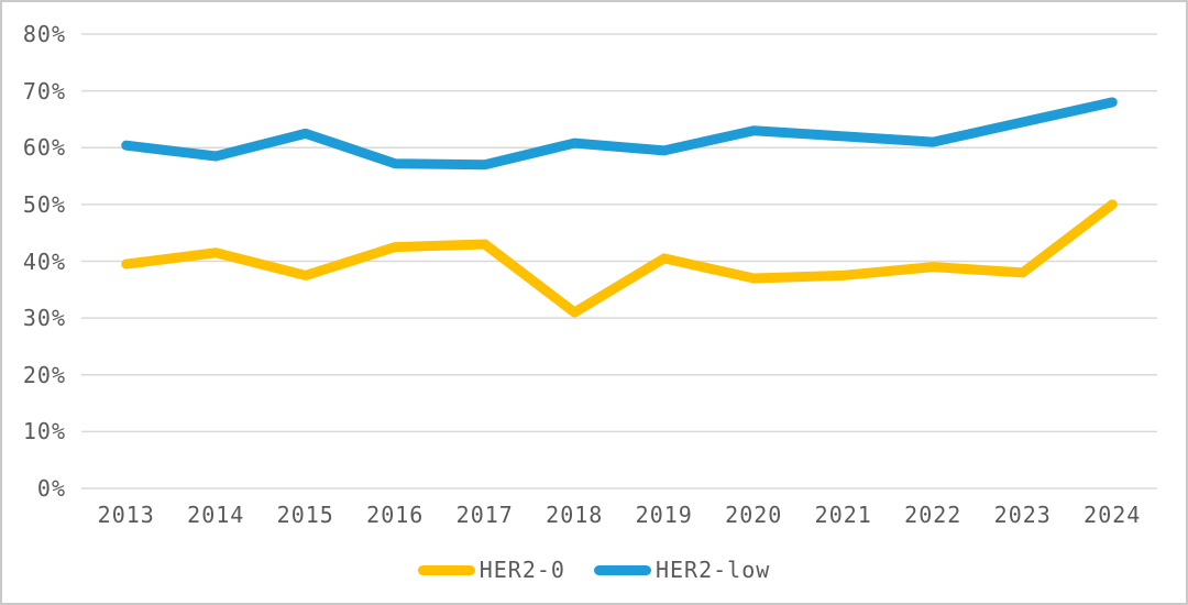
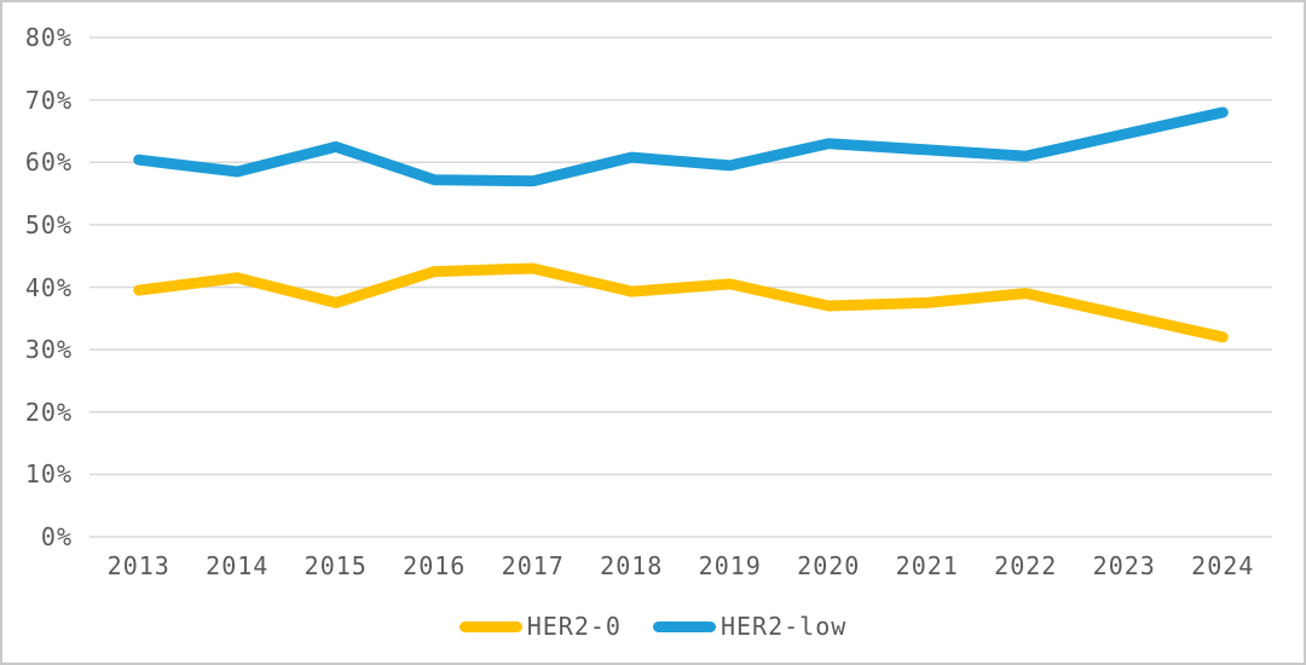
HER2-0/2018: 31% -> 39%
HER2-0/2023: 38% -> 36%
HER2-0/2024: 50% -> 32%
